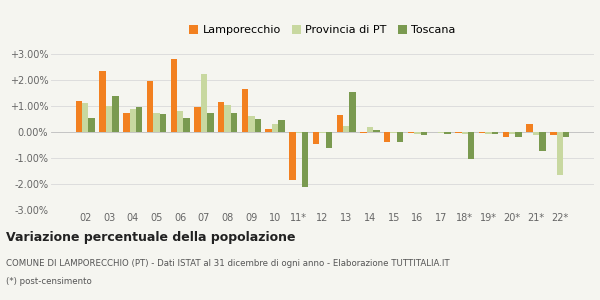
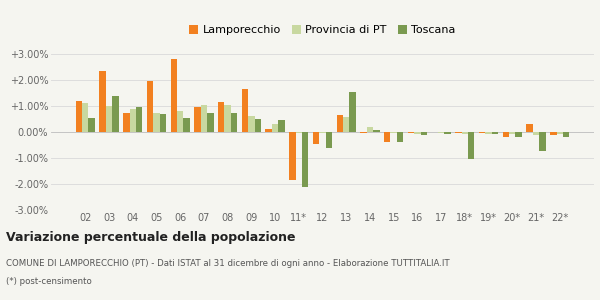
Provincia di PT/07: 2.25% -> 1.05%
Provincia di PT/13: 0.25% -> 0.58%
Provincia di PT/22*: -1.65% -> -0.08%
